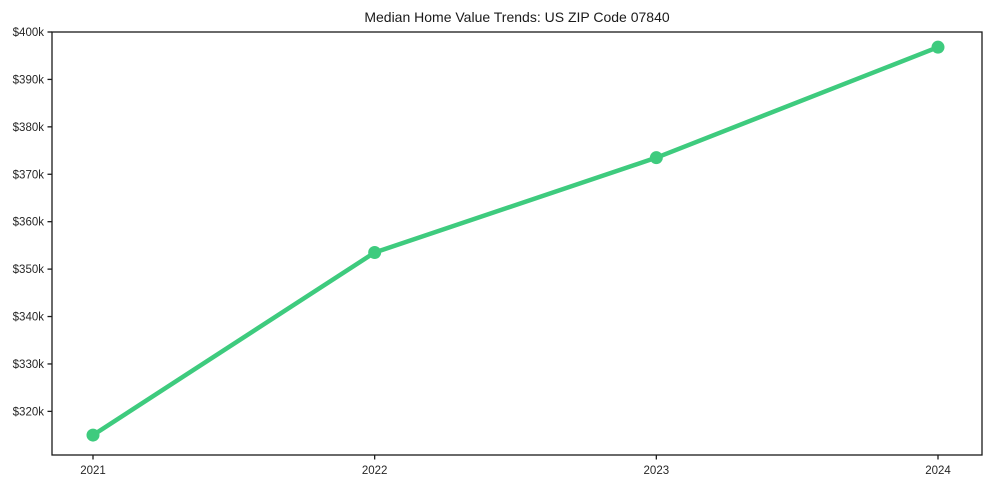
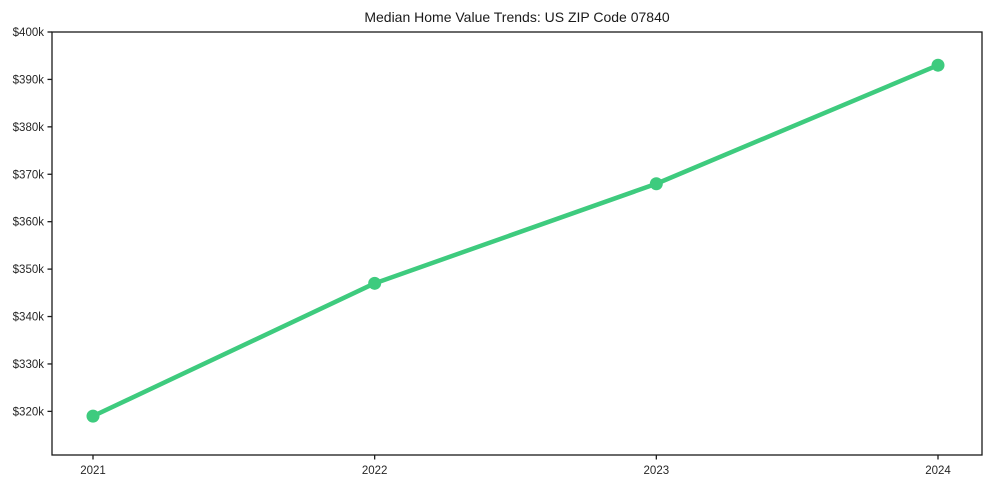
2021: $315k -> $319k
2022: $354k -> $347k
2023: $374k -> $368k
2024: $397k -> $393k
